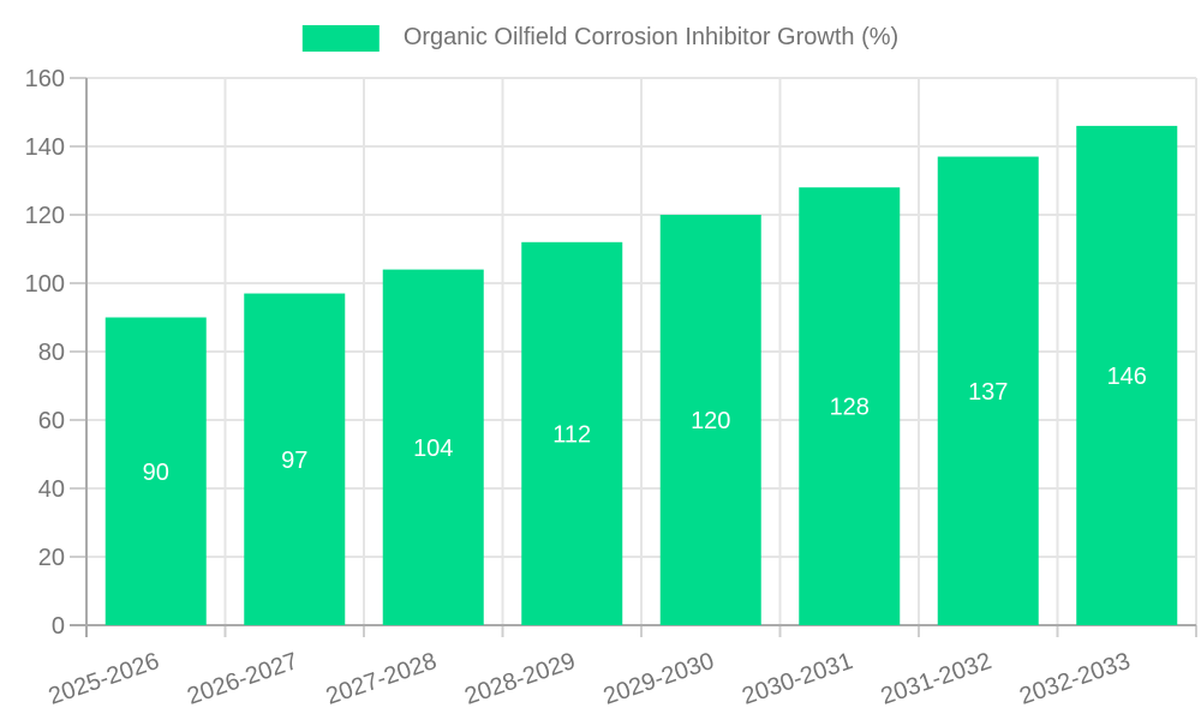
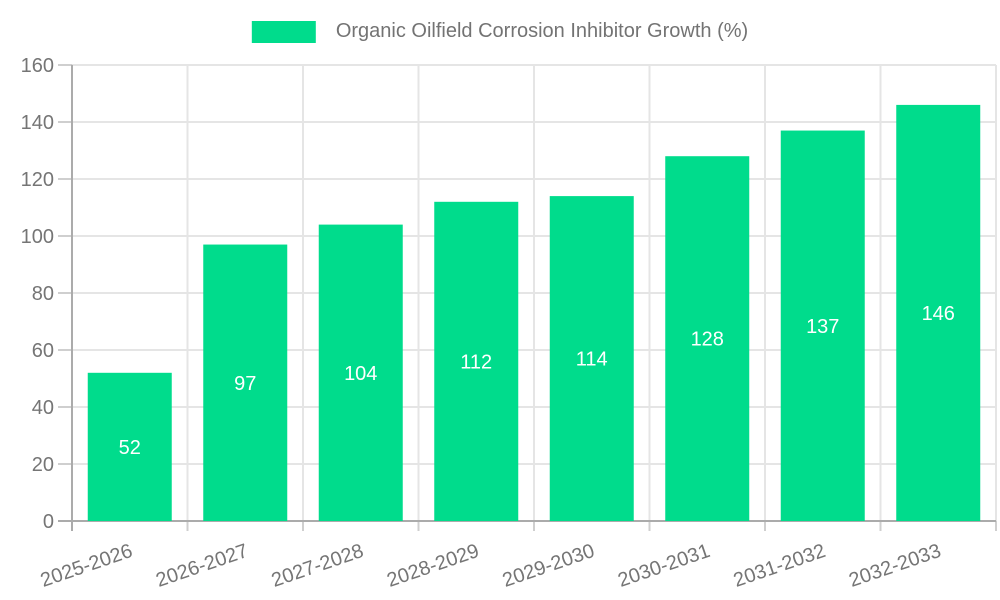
2025-2026: 90 -> 52
2029-2030: 120 -> 114
